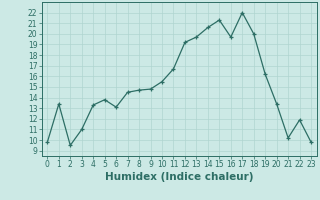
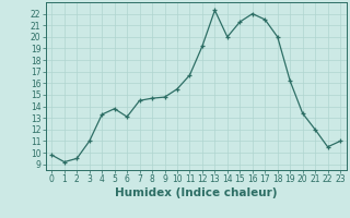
1: 13.4 -> 9.2
13: 19.7 -> 22.3
14: 20.6 -> 20.0
16: 19.7 -> 22.0
17: 22.0 -> 21.5
21: 10.2 -> 12.0
22: 11.9 -> 10.5
23: 9.8 -> 11.0
